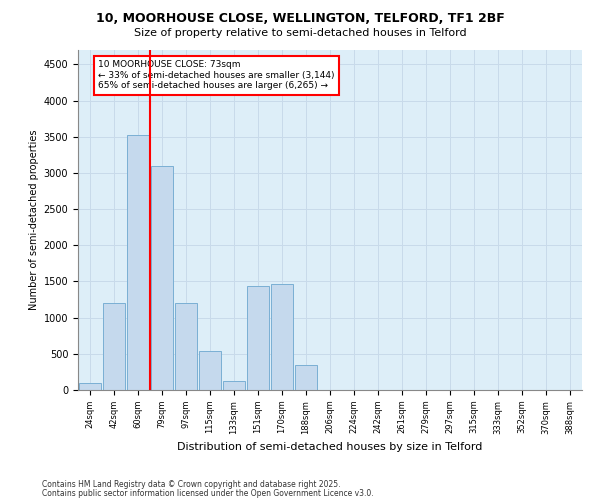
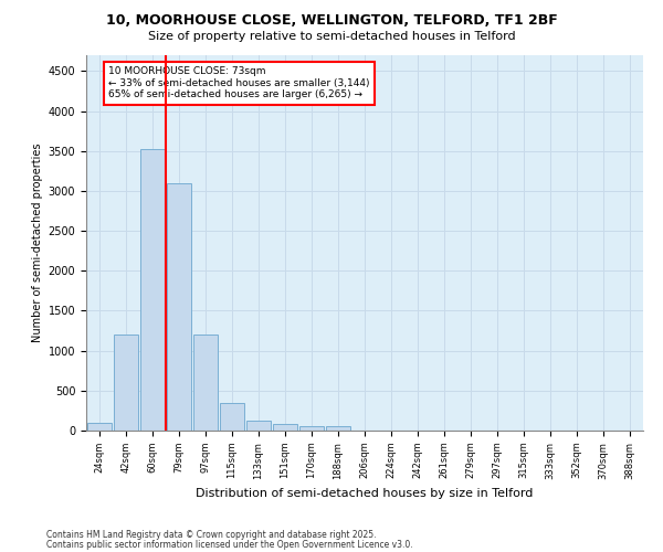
115sqm: 540 -> 350
151sqm: 1440 -> 80
170sqm: 1460 -> 50
188sqm: 340 -> 50
